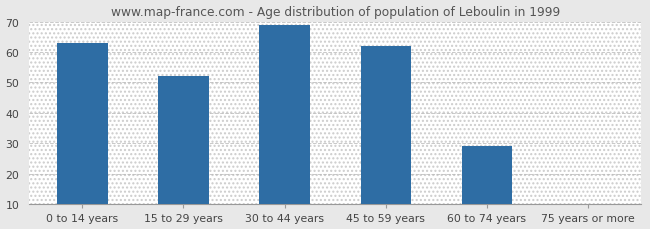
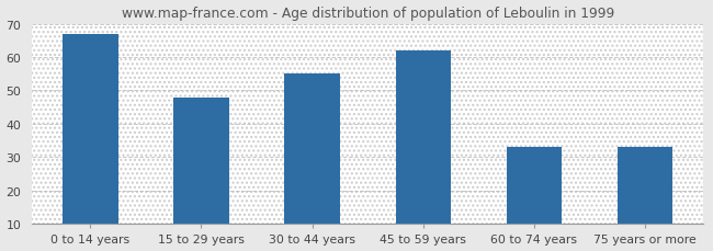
0 to 14 years: 63 -> 67
15 to 29 years: 52 -> 48
30 to 44 years: 69 -> 55
60 to 74 years: 29 -> 33
75 years or more: 10 -> 33
